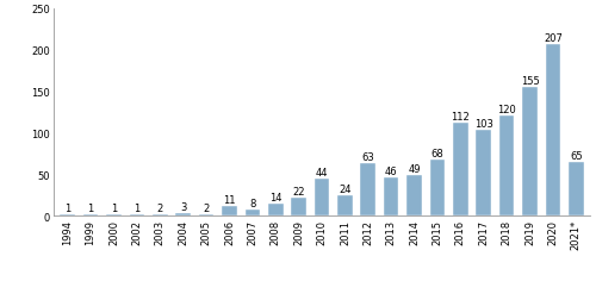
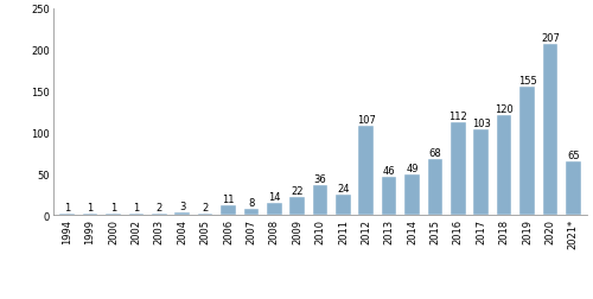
2010: 44 -> 36
2012: 63 -> 107
